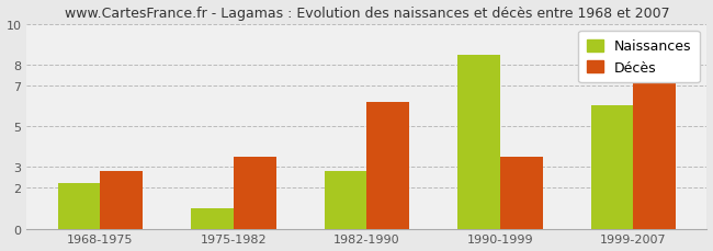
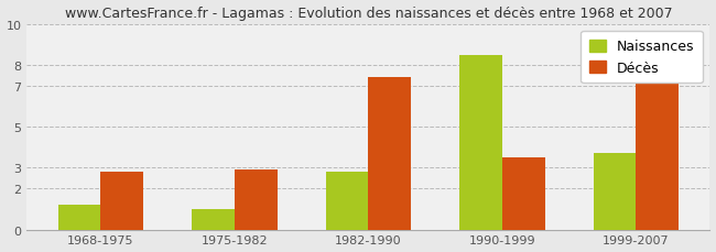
Naissances/1968-1975: 2.2 -> 1.2
Décès/1975-1982: 3.5 -> 2.9
Décès/1982-1990: 6.2 -> 7.4
Naissances/1999-2007: 6.0 -> 3.7
